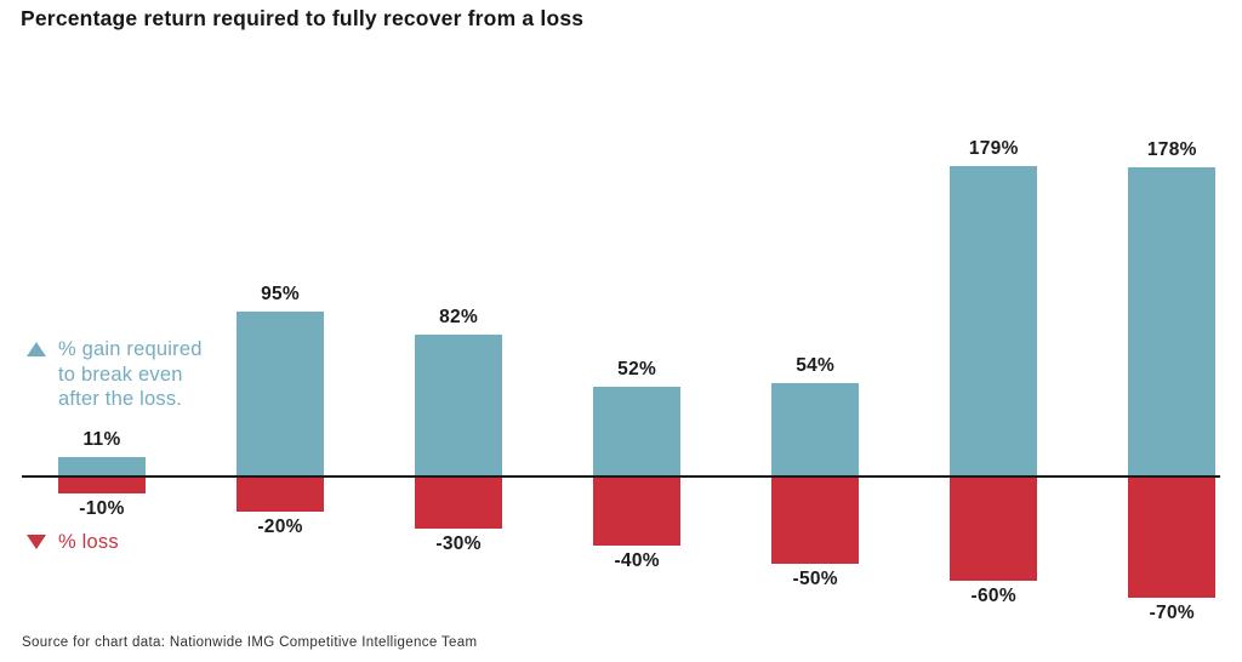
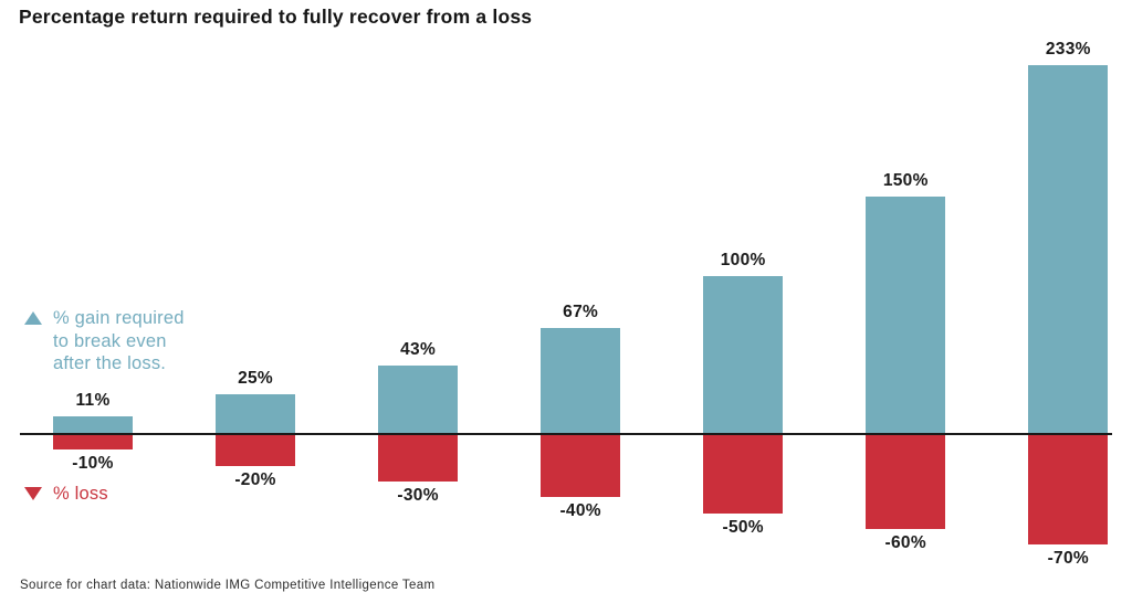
% gain required to break even after the loss./-20%: 95% -> 25%
% gain required to break even after the loss./-30%: 82% -> 43%
% gain required to break even after the loss./-40%: 52% -> 67%
% gain required to break even after the loss./-50%: 54% -> 100%
% gain required to break even after the loss./-60%: 179% -> 150%
% gain required to break even after the loss./-70%: 178% -> 233%
